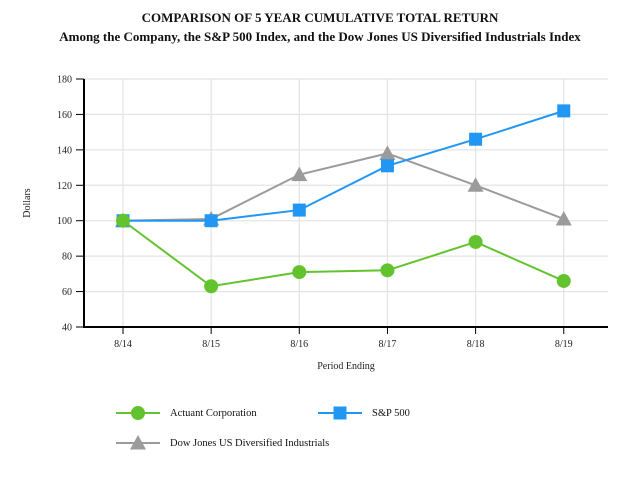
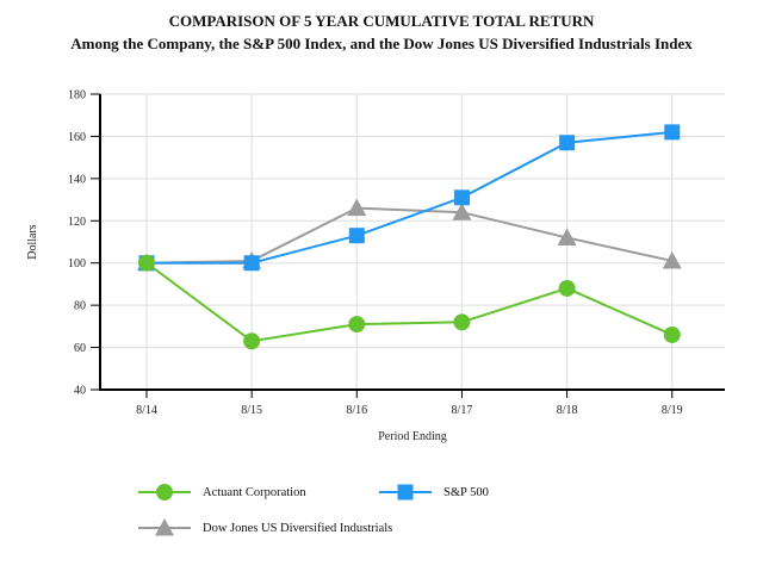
S&P 500/8/16: 106 -> 113
Dow Jones US Diversified Industrials/8/17: 138 -> 124
S&P 500/8/18: 146 -> 157
Dow Jones US Diversified Industrials/8/18: 120 -> 112
